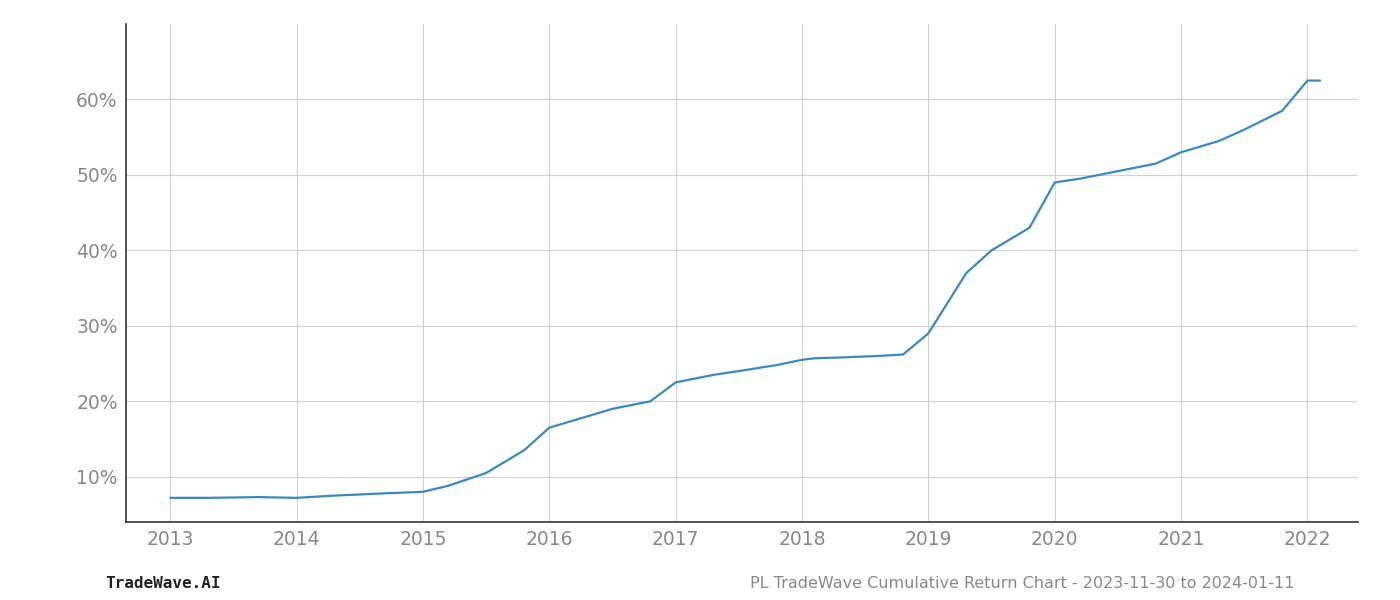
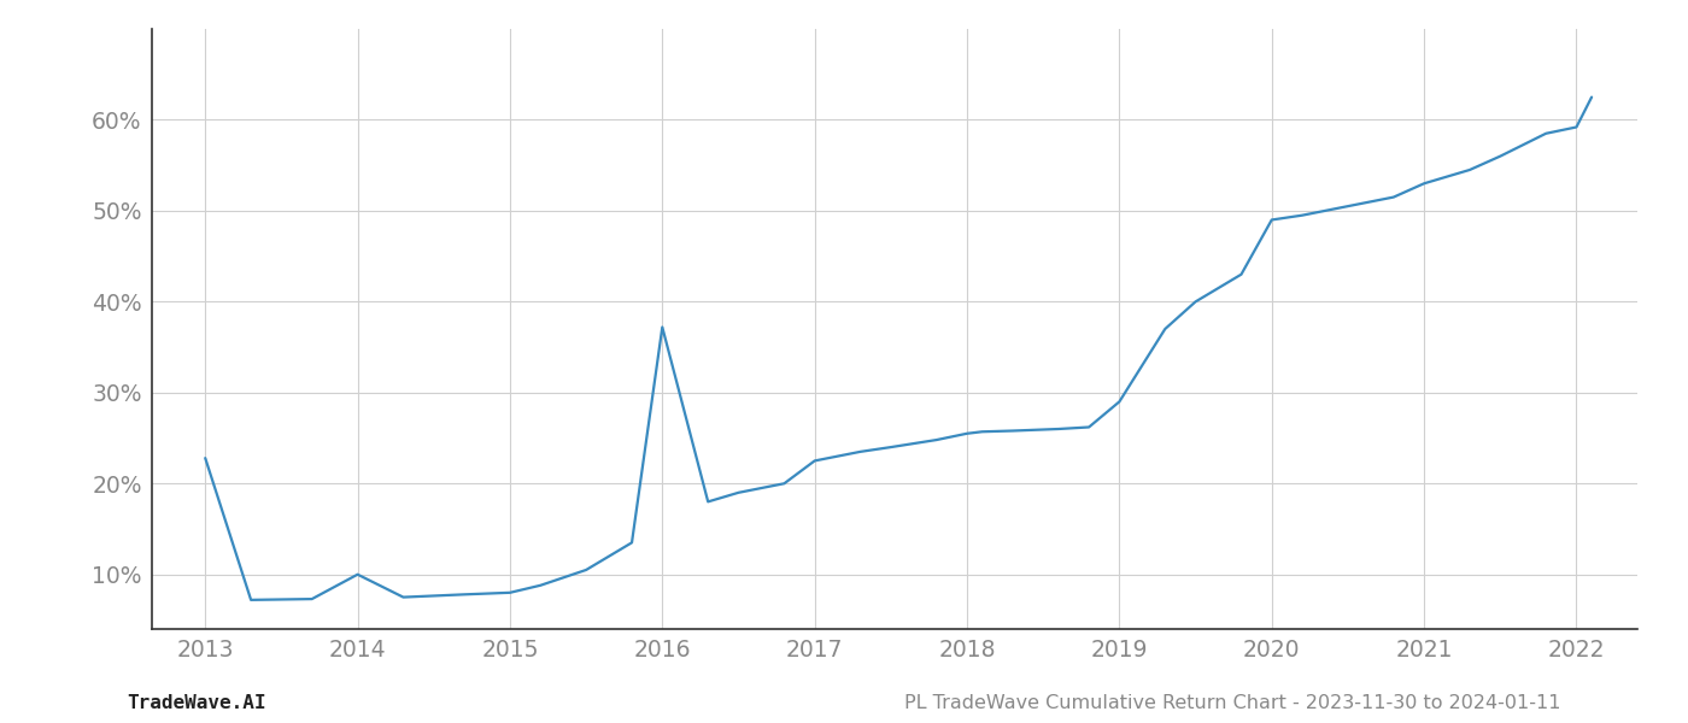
2013: 7.2% -> 22.8%
2014: 7.2% -> 10.0%
2016: 16.5% -> 37.2%
2022: 62.5% -> 59.2%
